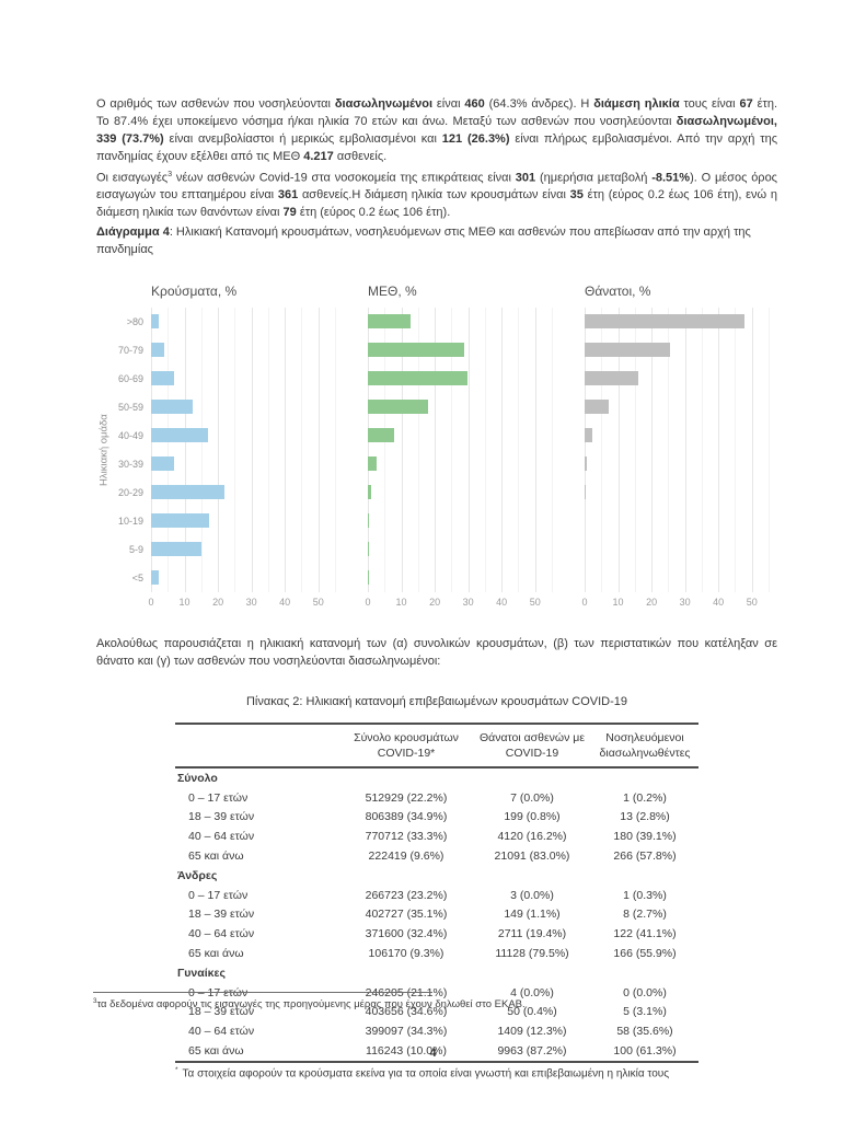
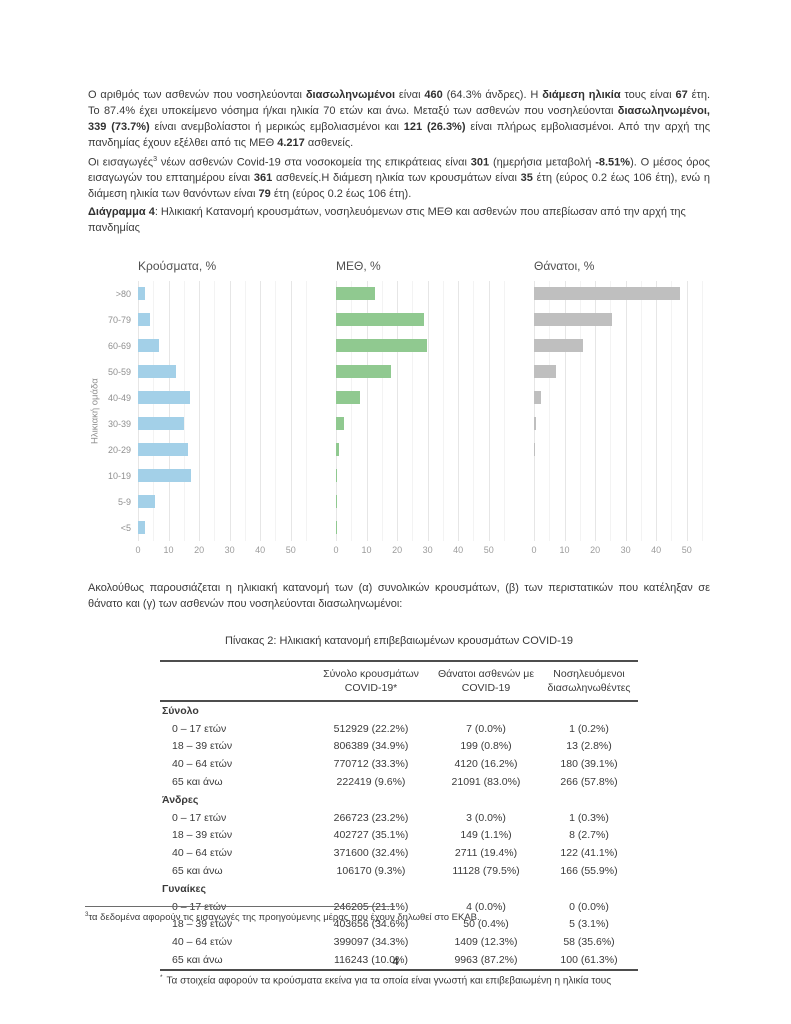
Κρούσματα, %/30-39: 7 -> 15
Κρούσματα, %/20-29: 22 -> 16
Κρούσματα, %/5-9: 15 -> 6
